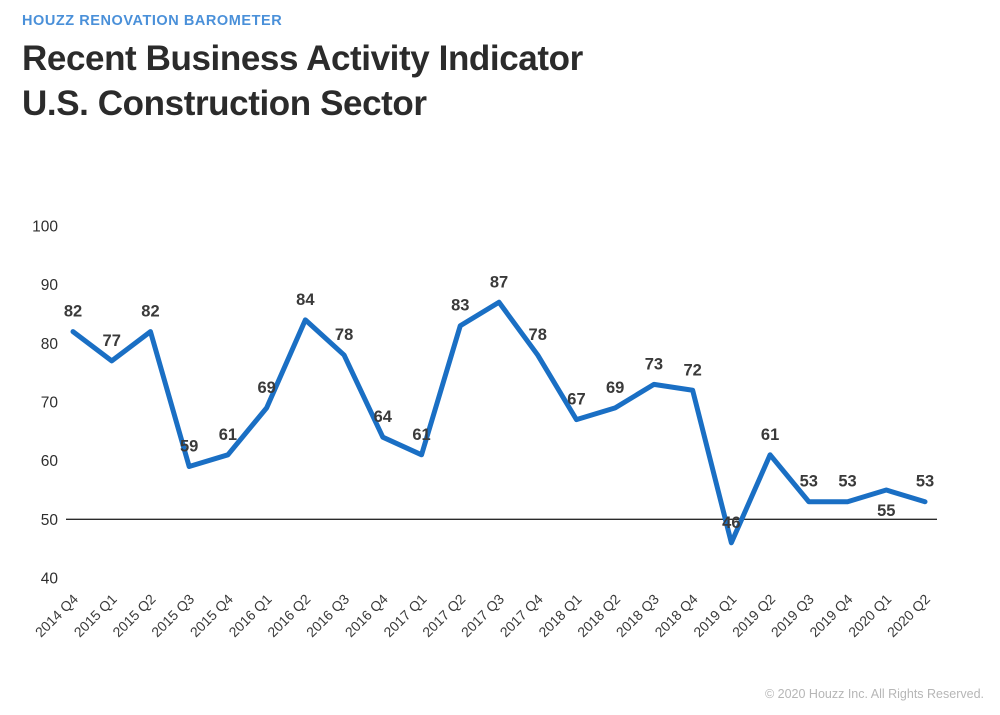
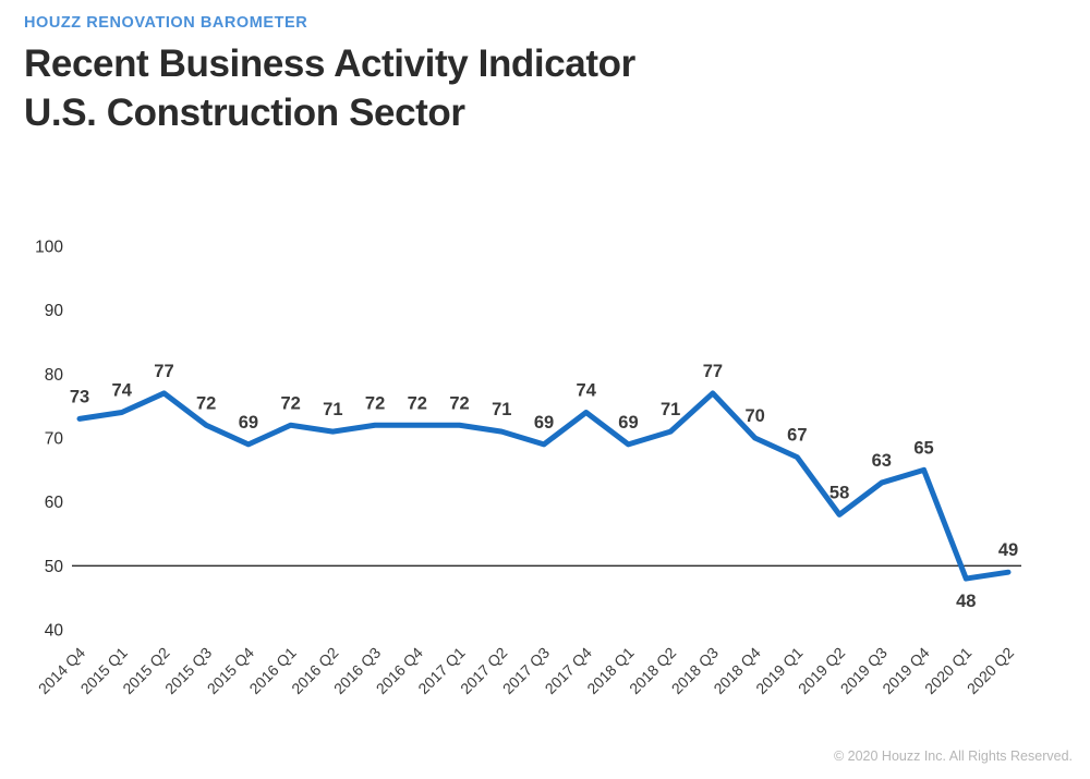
2014 Q4: 82 -> 73
2015 Q1: 77 -> 74
2015 Q2: 82 -> 77
2015 Q3: 59 -> 72
2015 Q4: 61 -> 69
2016 Q1: 69 -> 72
2016 Q2: 84 -> 71
2016 Q3: 78 -> 72
2016 Q4: 64 -> 72
2017 Q1: 61 -> 72
2017 Q2: 83 -> 71
2017 Q3: 87 -> 69
2017 Q4: 78 -> 74
2018 Q1: 67 -> 69
2018 Q2: 69 -> 71
2018 Q3: 73 -> 77
2018 Q4: 72 -> 70
2019 Q1: 46 -> 67
2019 Q2: 61 -> 58
2019 Q3: 53 -> 63
2019 Q4: 53 -> 65
2020 Q1: 55 -> 48
2020 Q2: 53 -> 49
